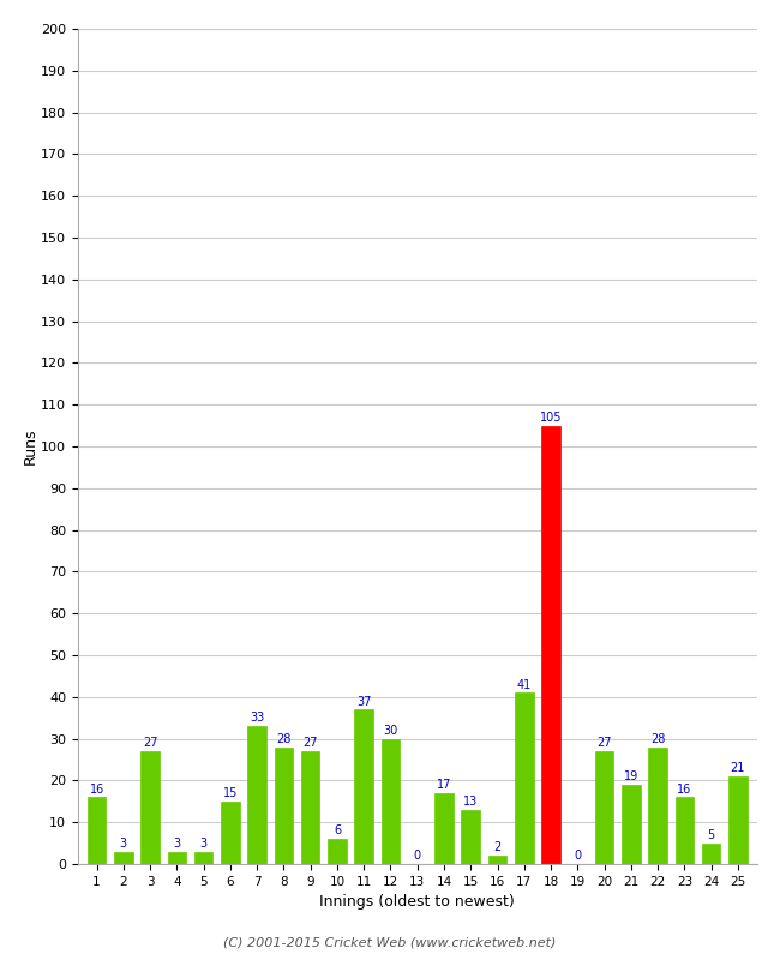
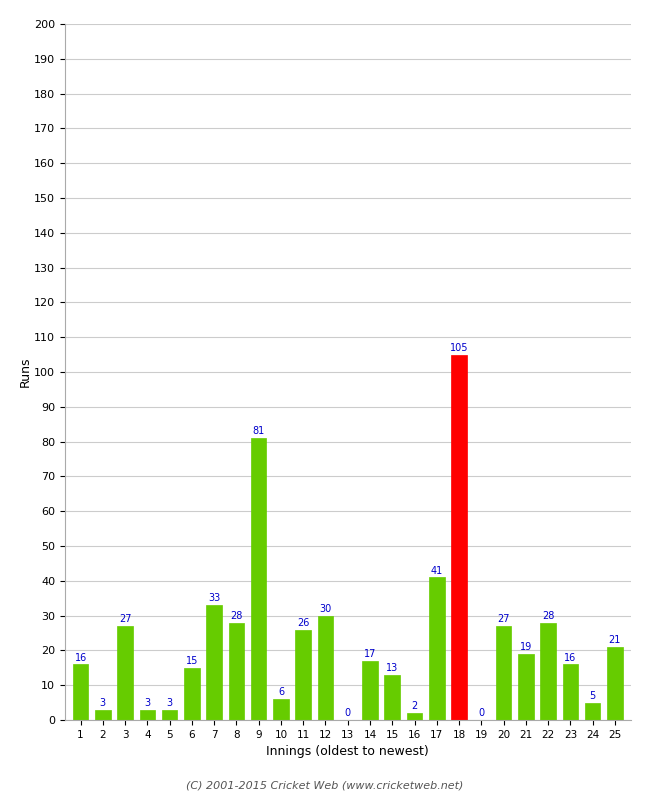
9: 27 -> 81
11: 37 -> 26
